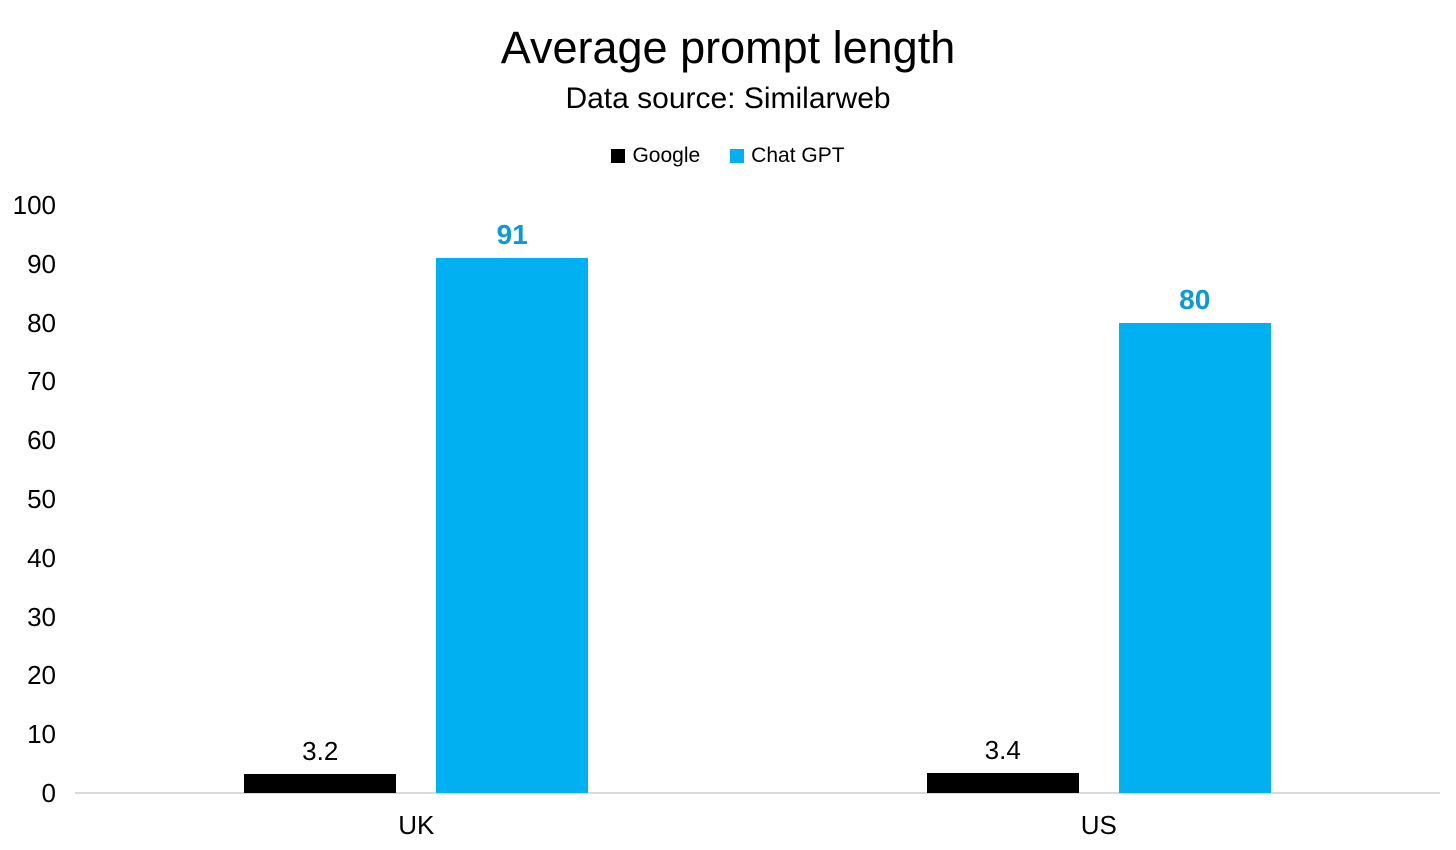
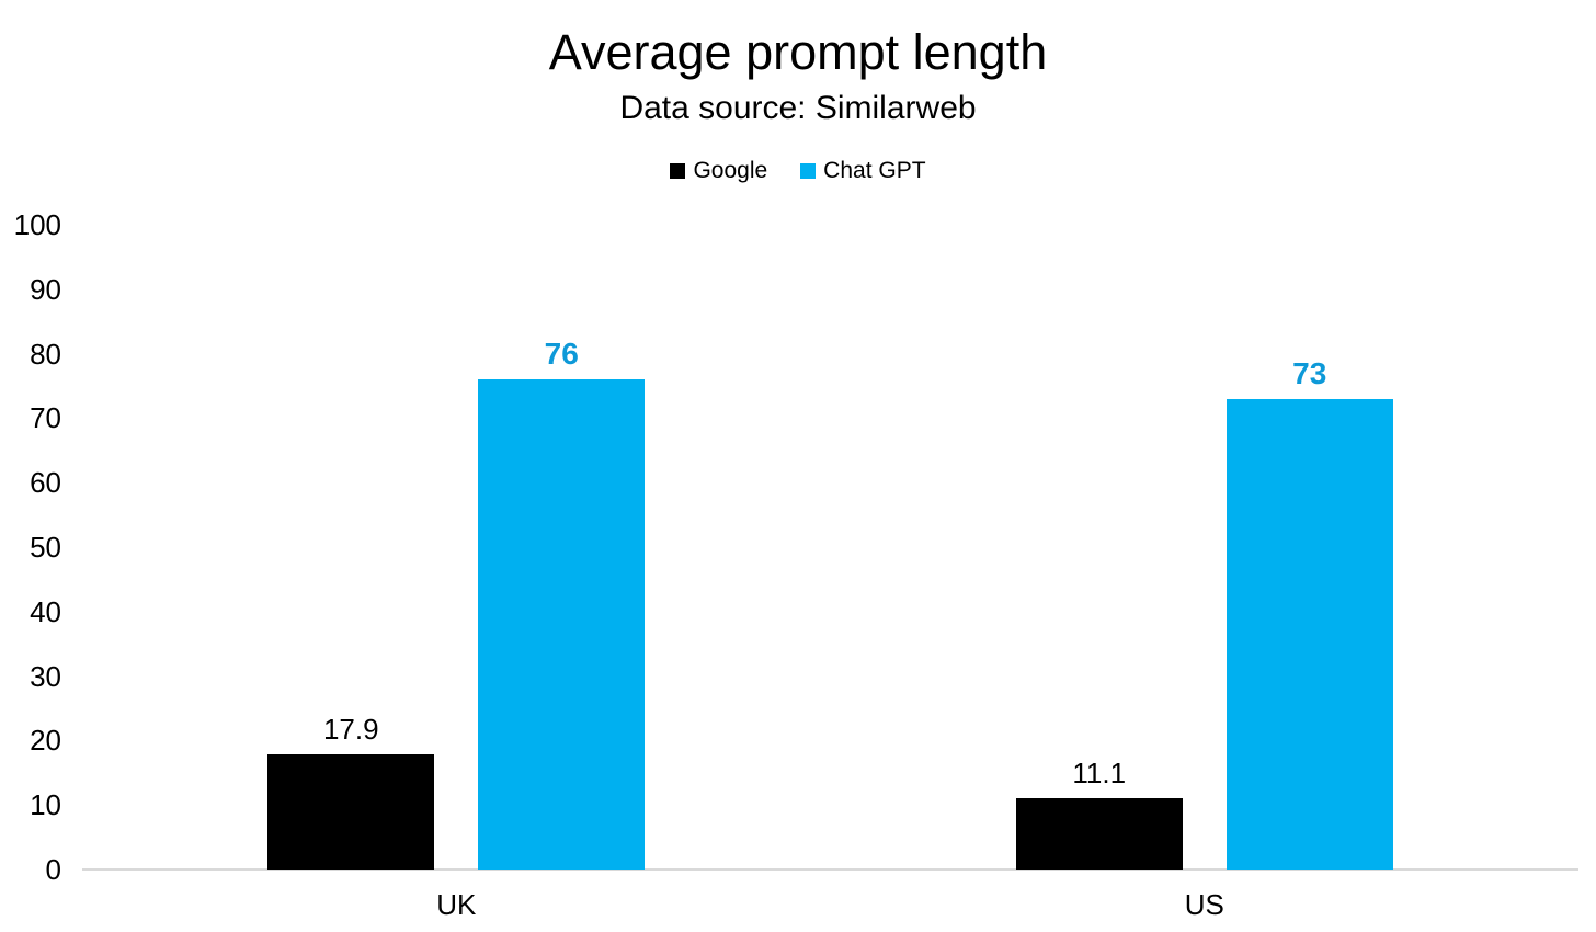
Google/UK: 3.2 -> 17.9
Chat GPT/UK: 91 -> 76
Google/US: 3.4 -> 11.1
Chat GPT/US: 80 -> 73
